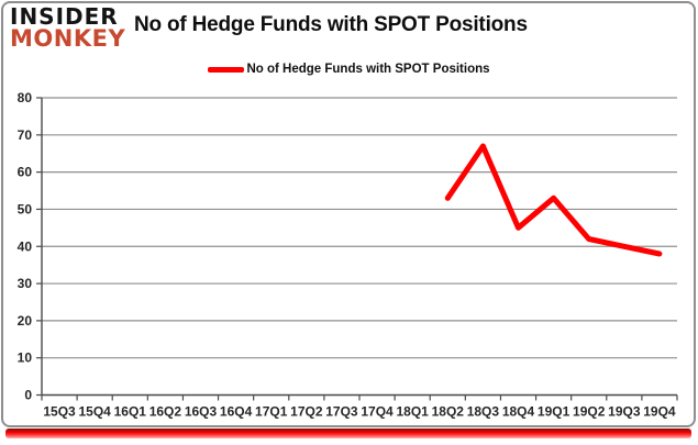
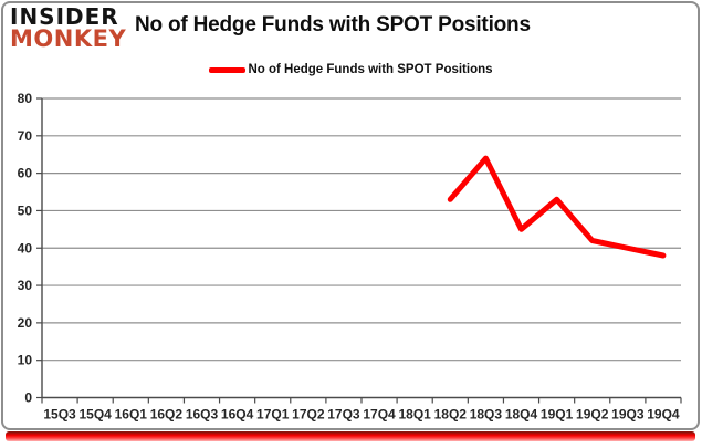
18Q3: 67 -> 64
